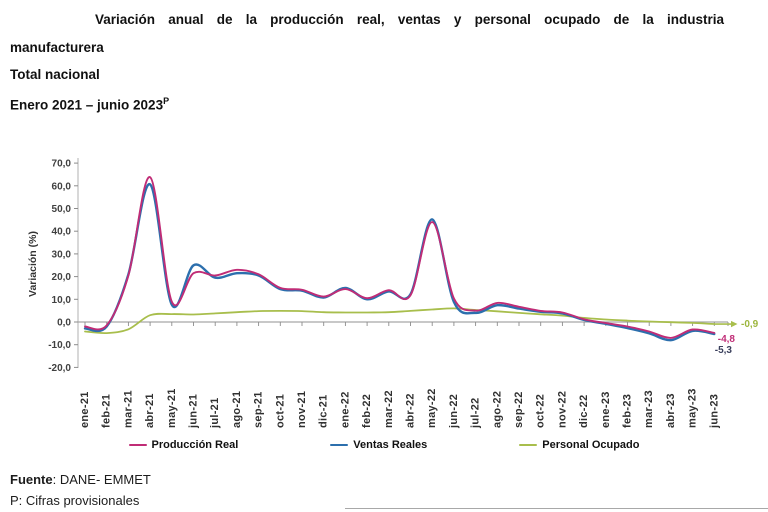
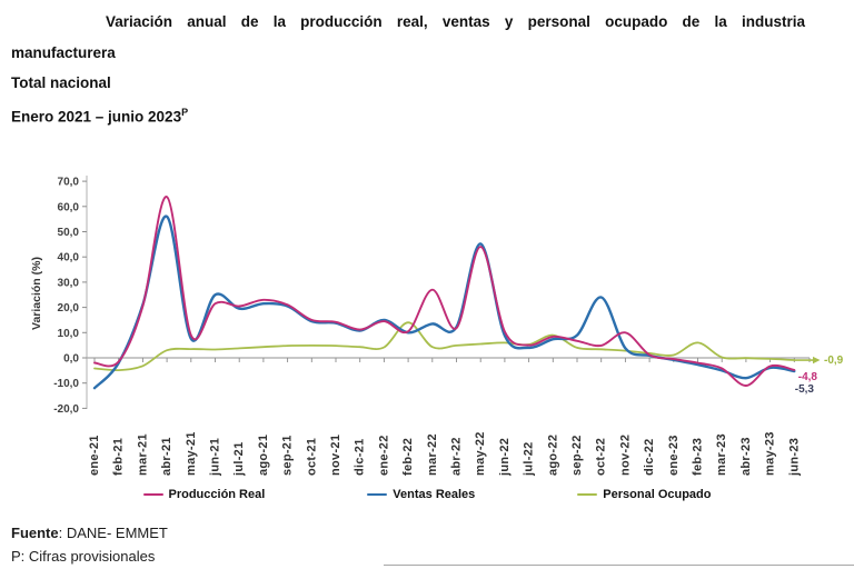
Ventas Reales/ene-21: -3 -> -12
Ventas Reales/abr-21: 61 -> 56
Personal Ocupado/feb-22: 4 -> 14
Producción Real/mar-22: 14 -> 27
Personal Ocupado/ago-22: 5 -> 9
Ventas Reales/sep-22: 6 -> 9
Ventas Reales/oct-22: 4 -> 24
Producción Real/nov-22: 4 -> 10
Personal Ocupado/feb-23: 1 -> 6
Producción Real/abr-23: -7 -> -11
